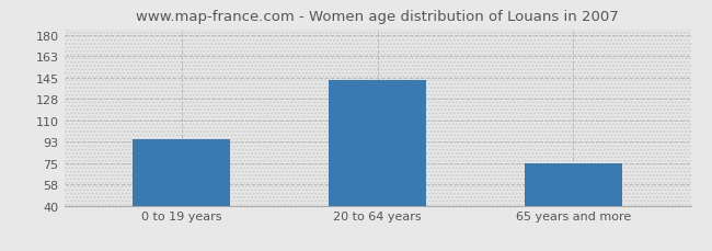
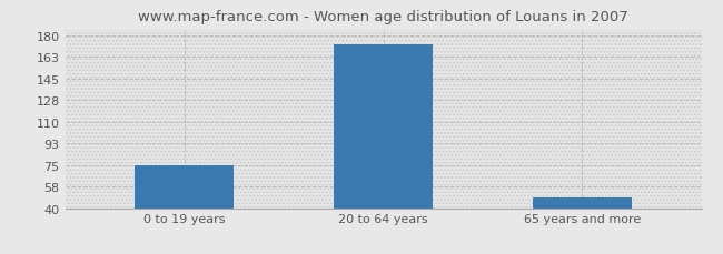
0 to 19 years: 95 -> 75
20 to 64 years: 143 -> 173
65 years and more: 75 -> 49
